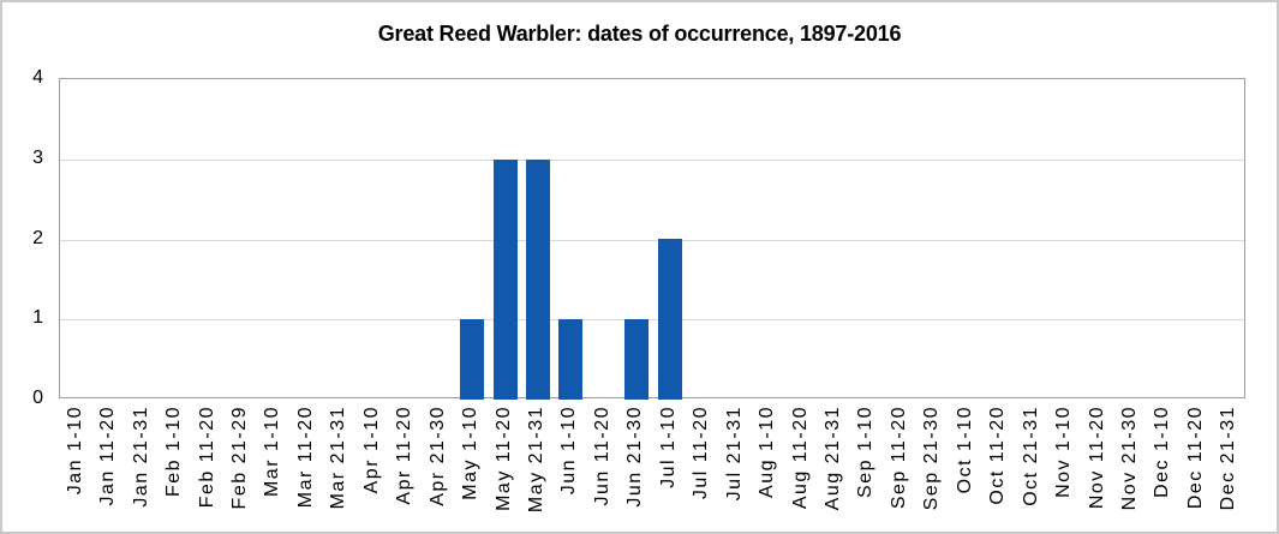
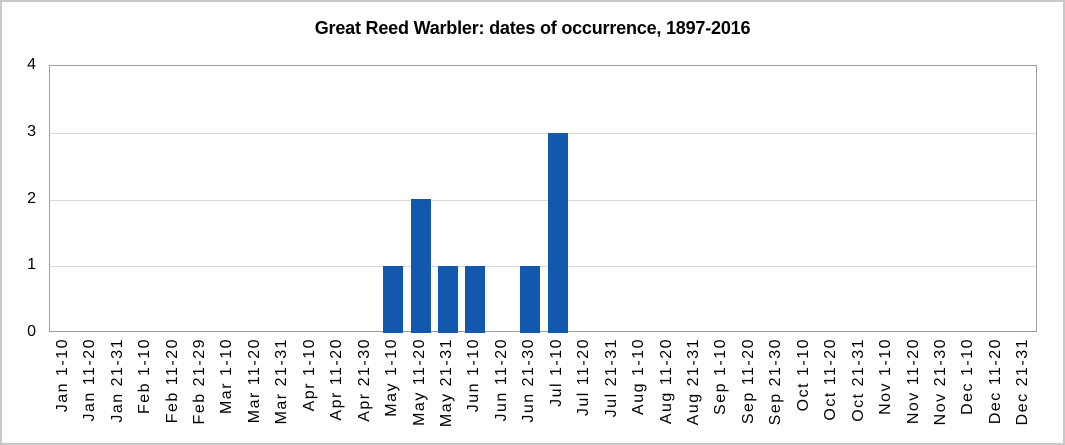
May 11-20: 3 -> 2
May 21-31: 3 -> 1
Jul 1-10: 2 -> 3
